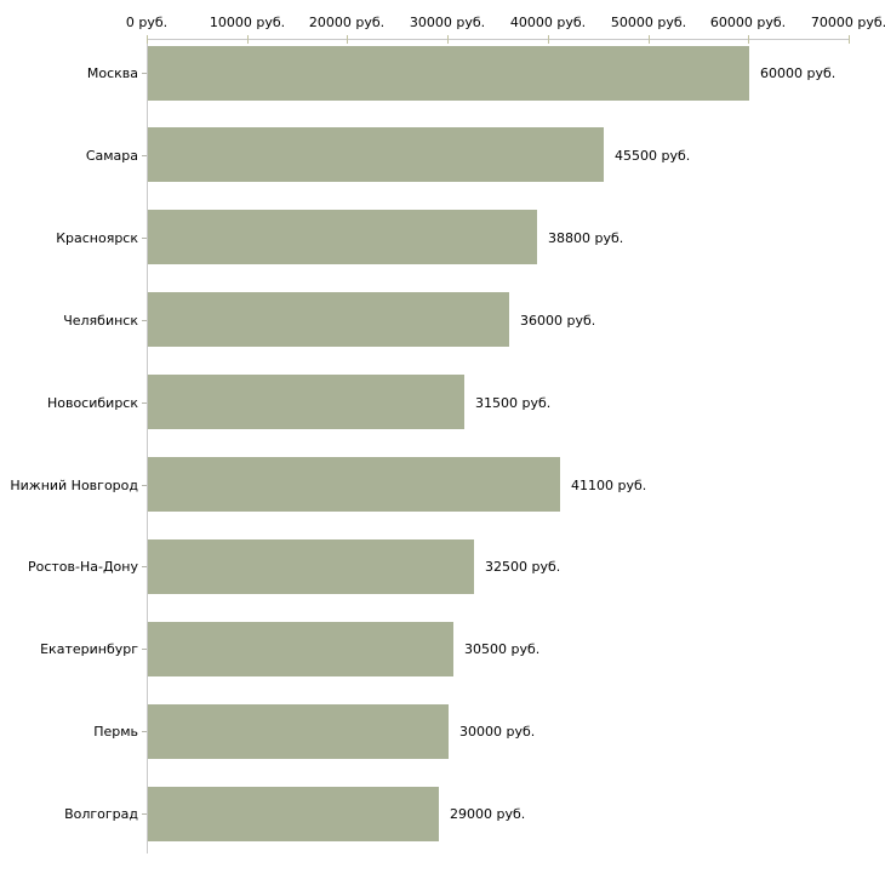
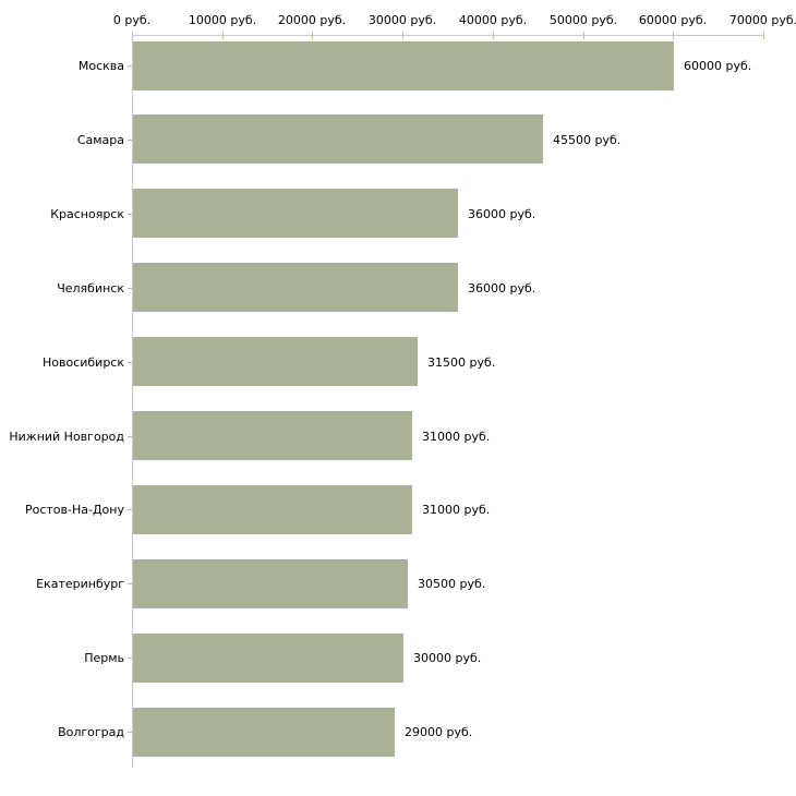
Красноярск: 38800 -> 36000
Нижний Новгород: 41100 -> 31000
Ростов-На-Дону: 32500 -> 31000
